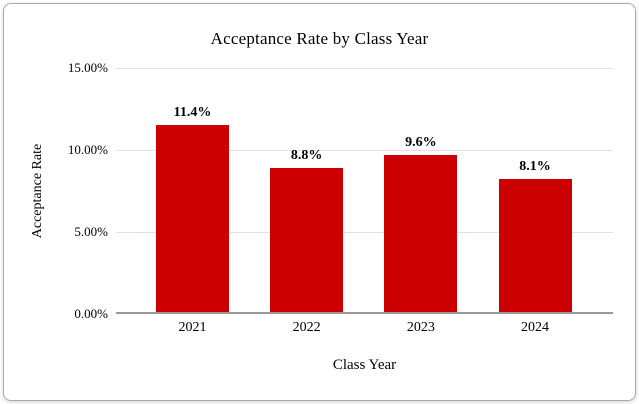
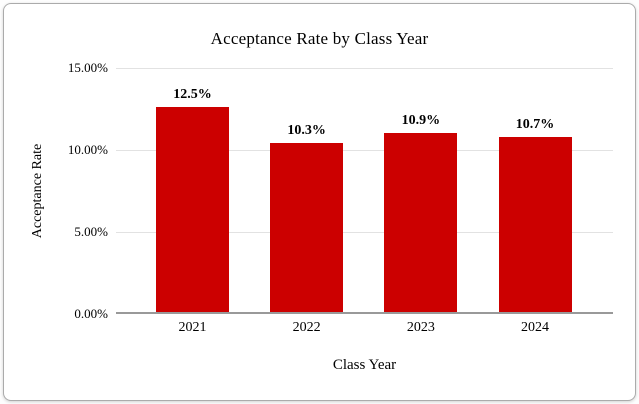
2021: 11.4% -> 12.5%
2022: 8.8% -> 10.3%
2023: 9.6% -> 10.9%
2024: 8.1% -> 10.7%
